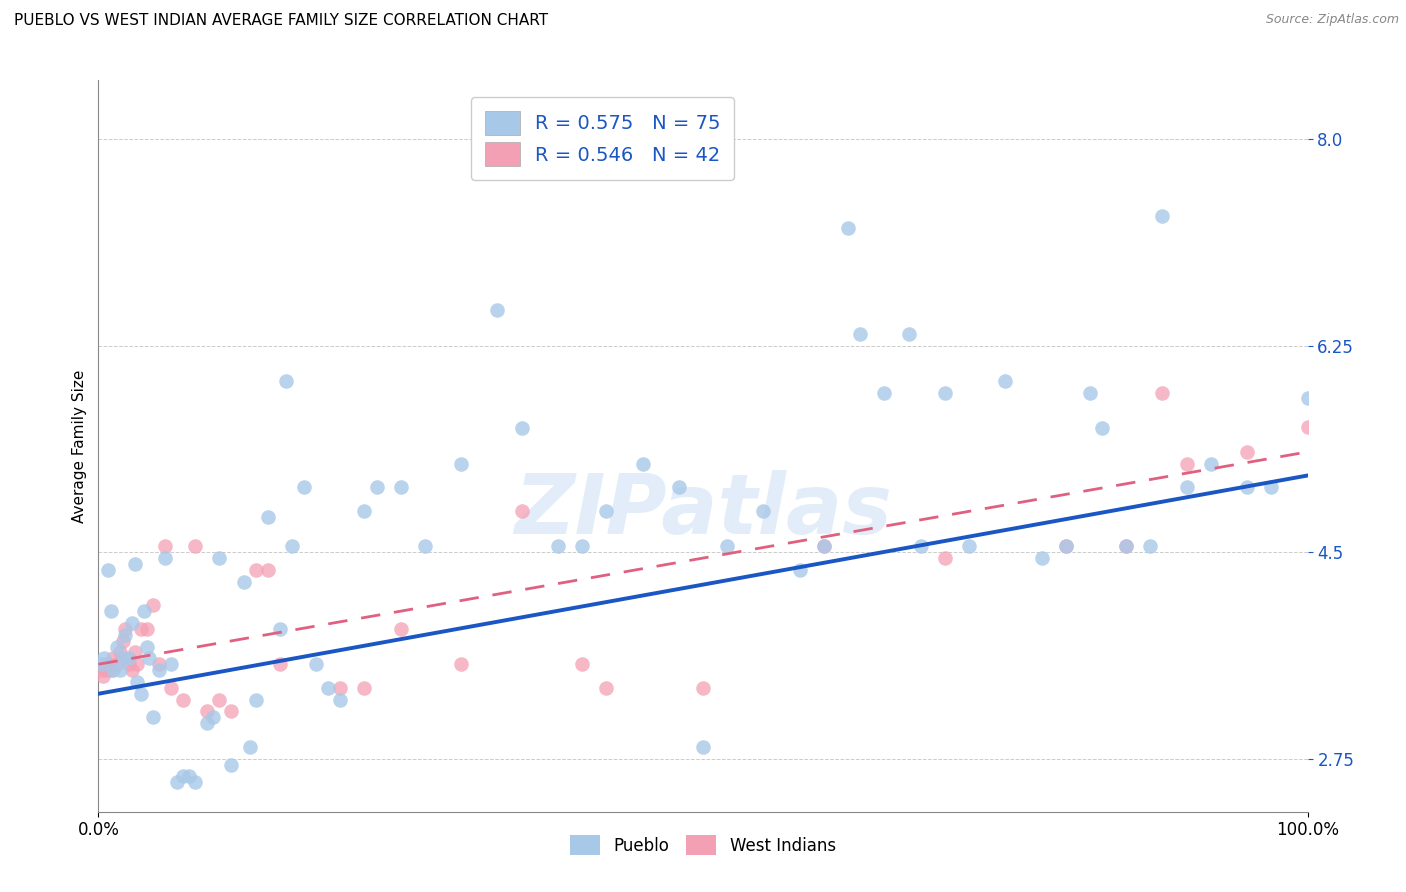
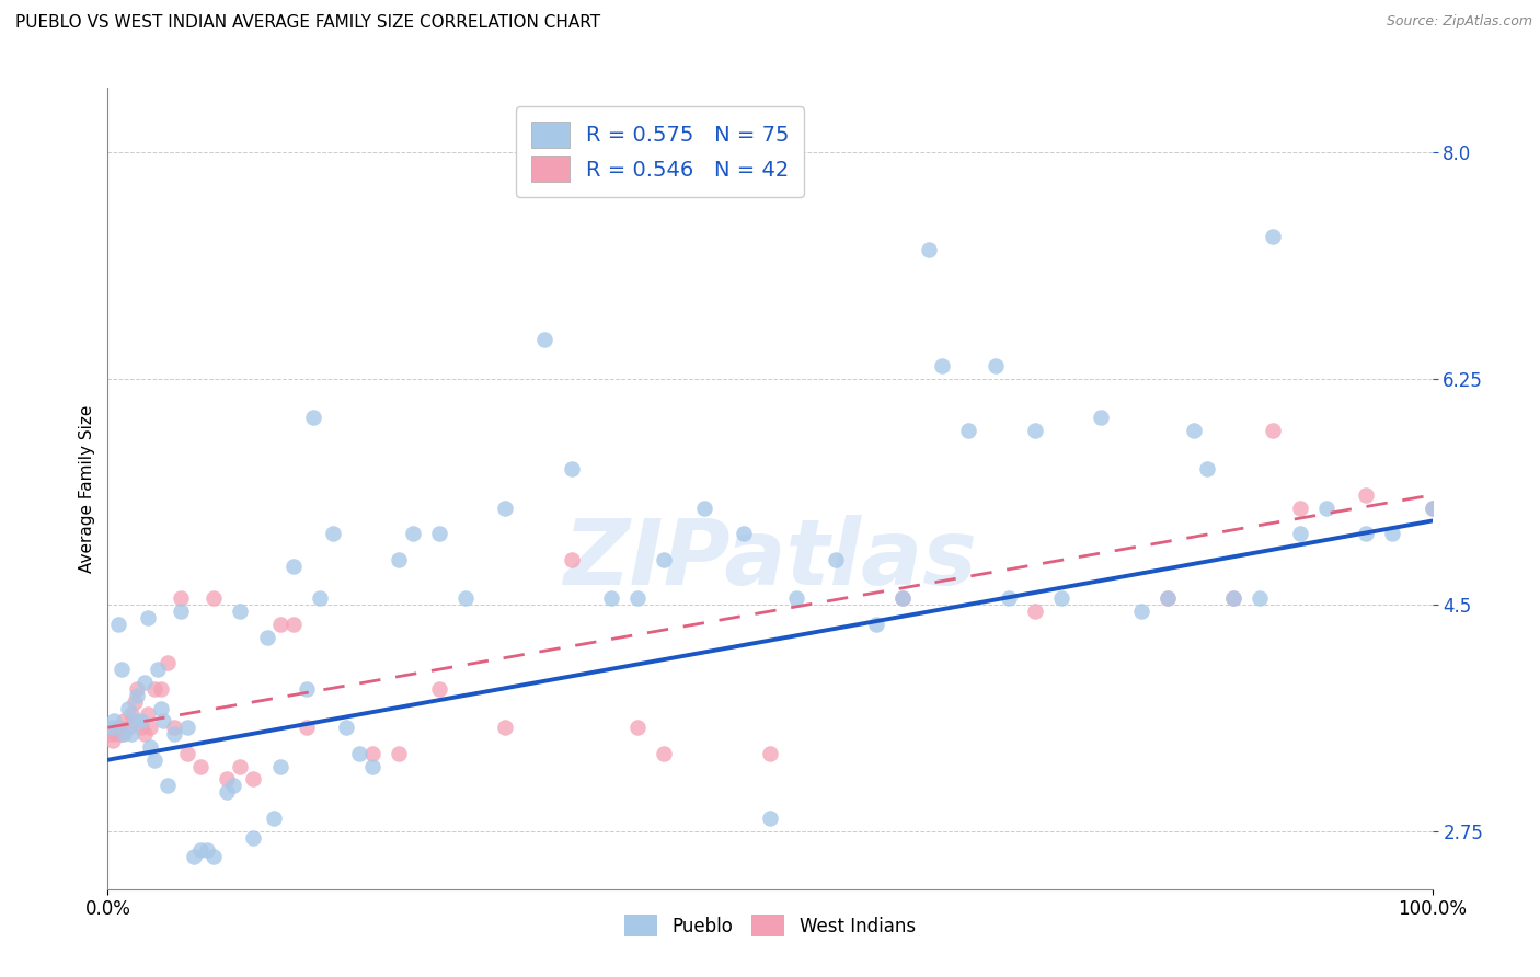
Pueblo/100.0%: 5.81 -> 5.25
West Indians/100.0%: 5.56 -> 5.25
